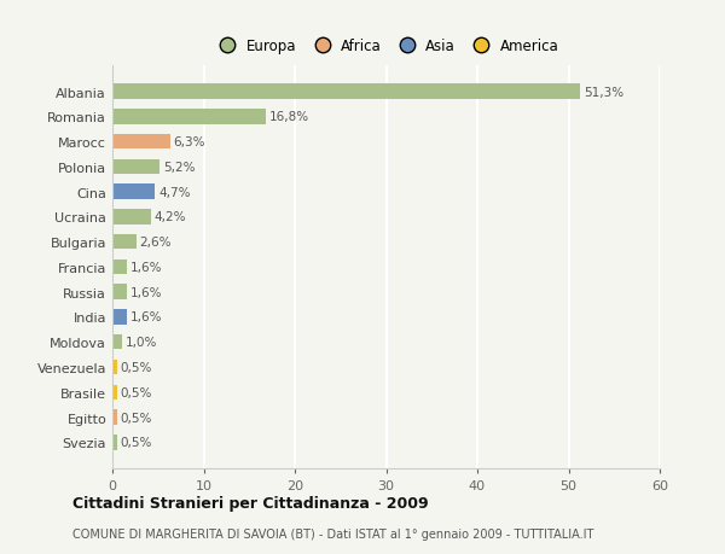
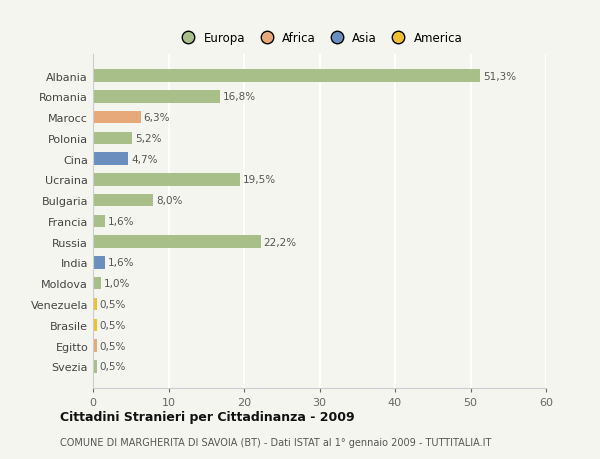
Ucraina: 4,2% -> 19,5%
Bulgaria: 2,6% -> 8,0%
Russia: 1,6% -> 22,2%
